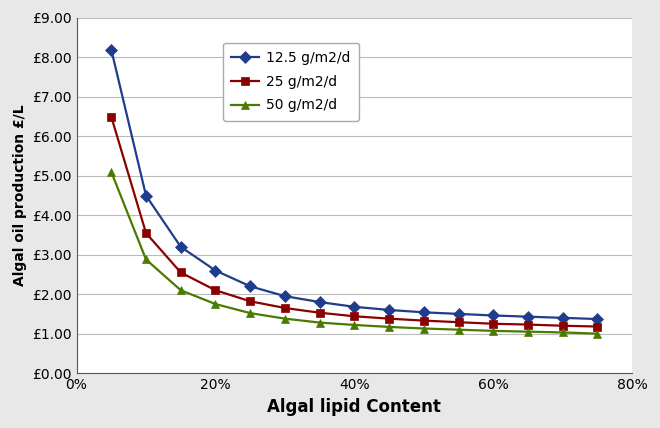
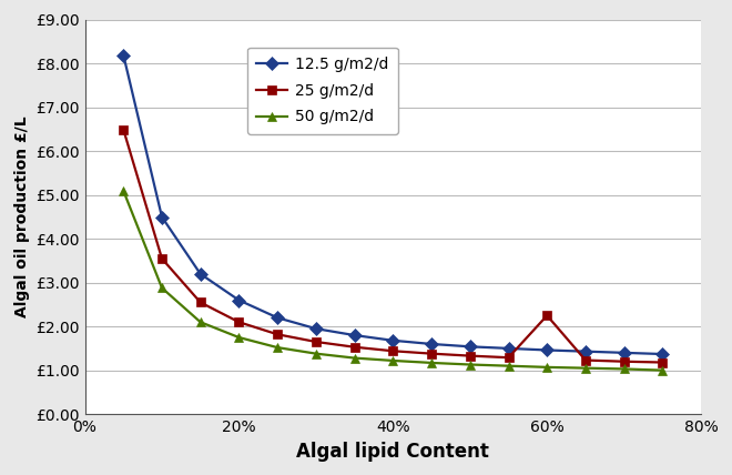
25 g/m2/d/60%: £1.25 -> £2.25
